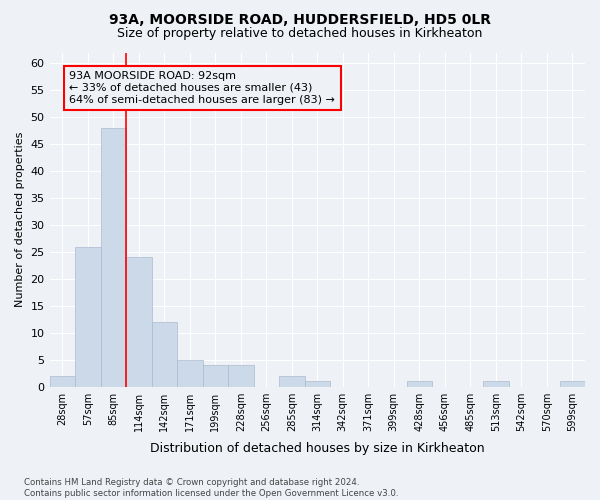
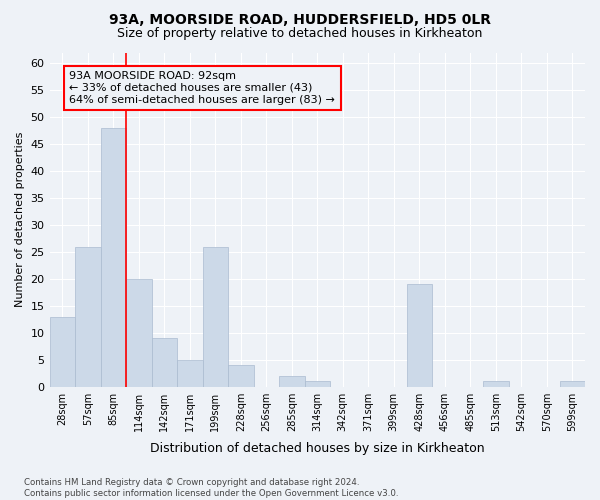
28sqm: 2 -> 13
114sqm: 24 -> 20
142sqm: 12 -> 9
199sqm: 4 -> 26
428sqm: 1 -> 19
